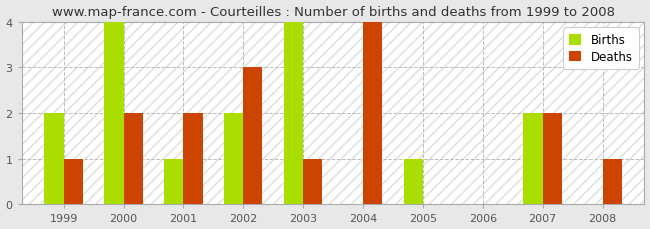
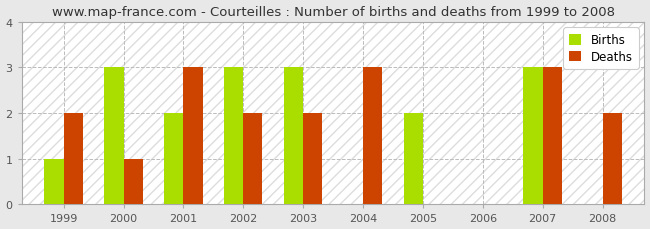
Births/1999: 2 -> 1
Deaths/1999: 1 -> 2
Births/2000: 4 -> 3
Deaths/2000: 2 -> 1
Births/2001: 1 -> 2
Deaths/2001: 2 -> 3
Births/2002: 2 -> 3
Deaths/2002: 3 -> 2
Births/2003: 4 -> 3
Deaths/2003: 1 -> 2
Deaths/2004: 4 -> 3
Births/2005: 1 -> 2
Births/2007: 2 -> 3
Deaths/2007: 2 -> 3
Deaths/2008: 1 -> 2
